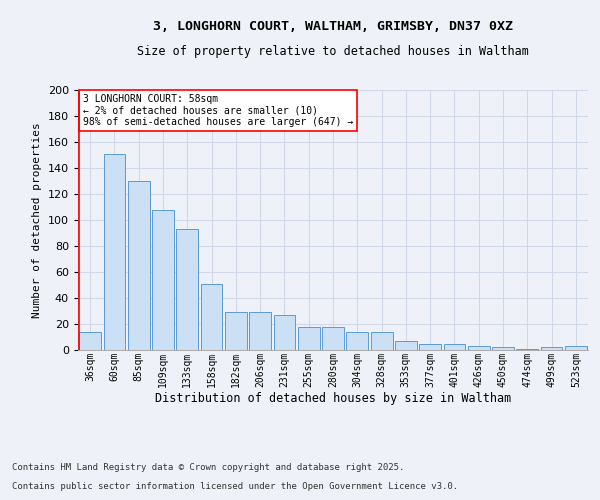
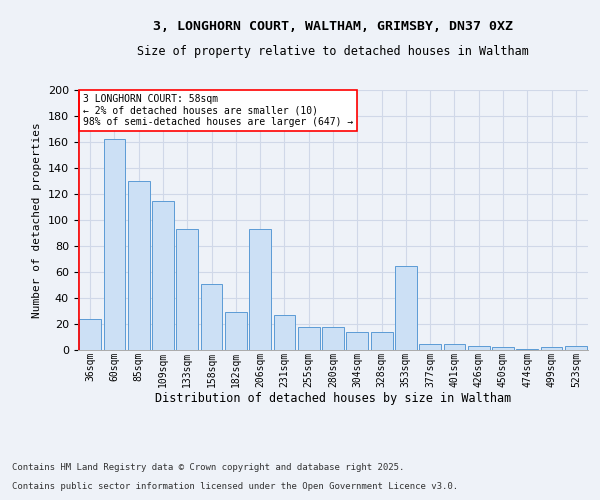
36sqm: 14 -> 24
60sqm: 151 -> 162
109sqm: 108 -> 115
206sqm: 29 -> 93
353sqm: 7 -> 65
